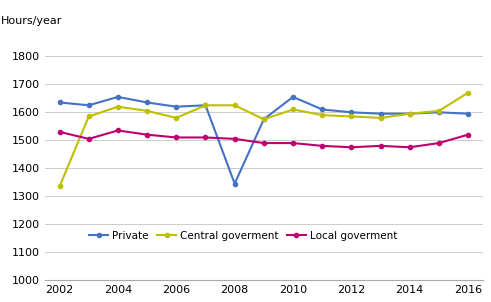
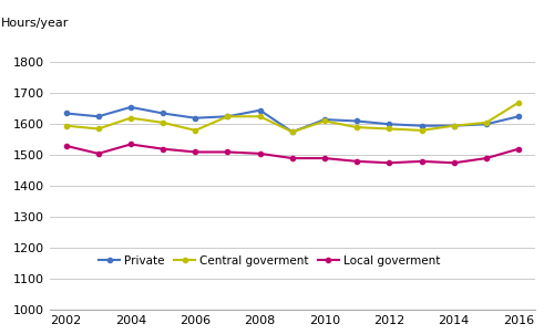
Central goverment/2002: 1335 -> 1595
Private/2008: 1345 -> 1645
Private/2010: 1655 -> 1615
Private/2016: 1595 -> 1625
